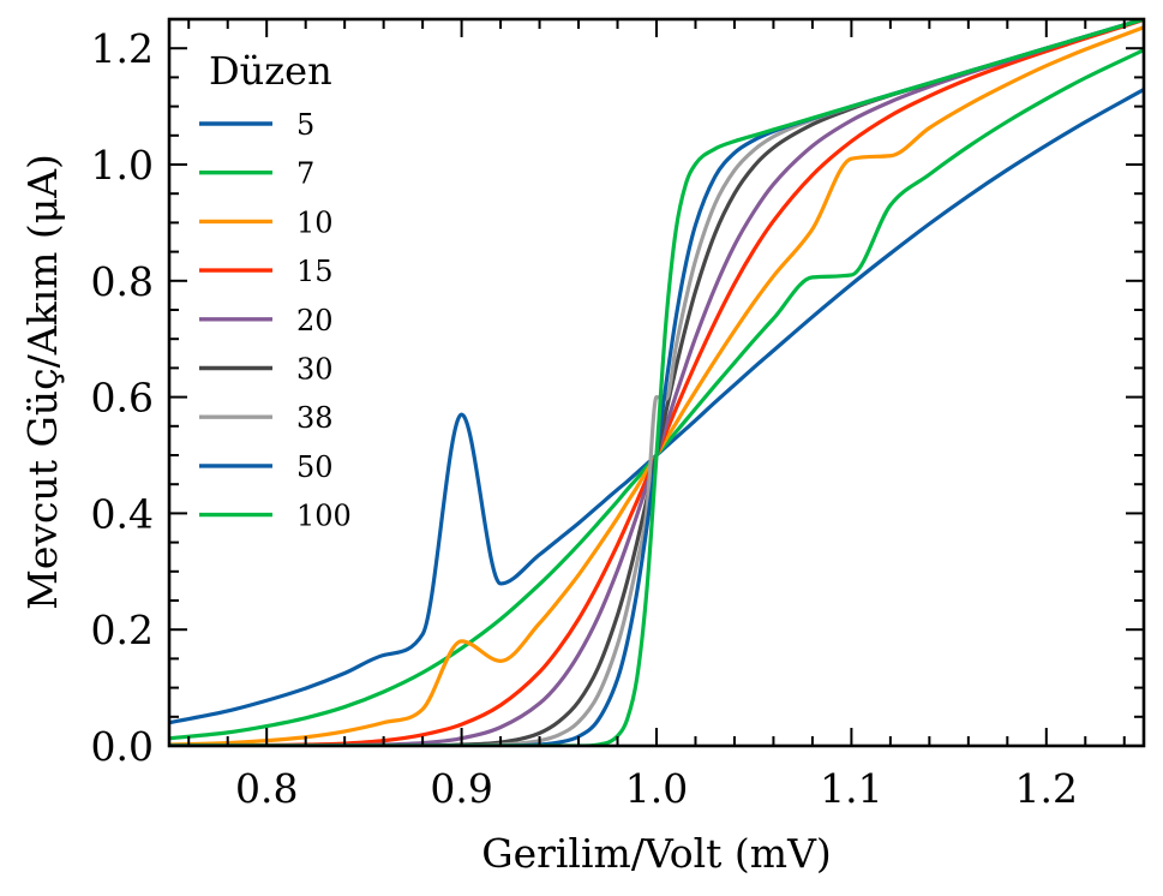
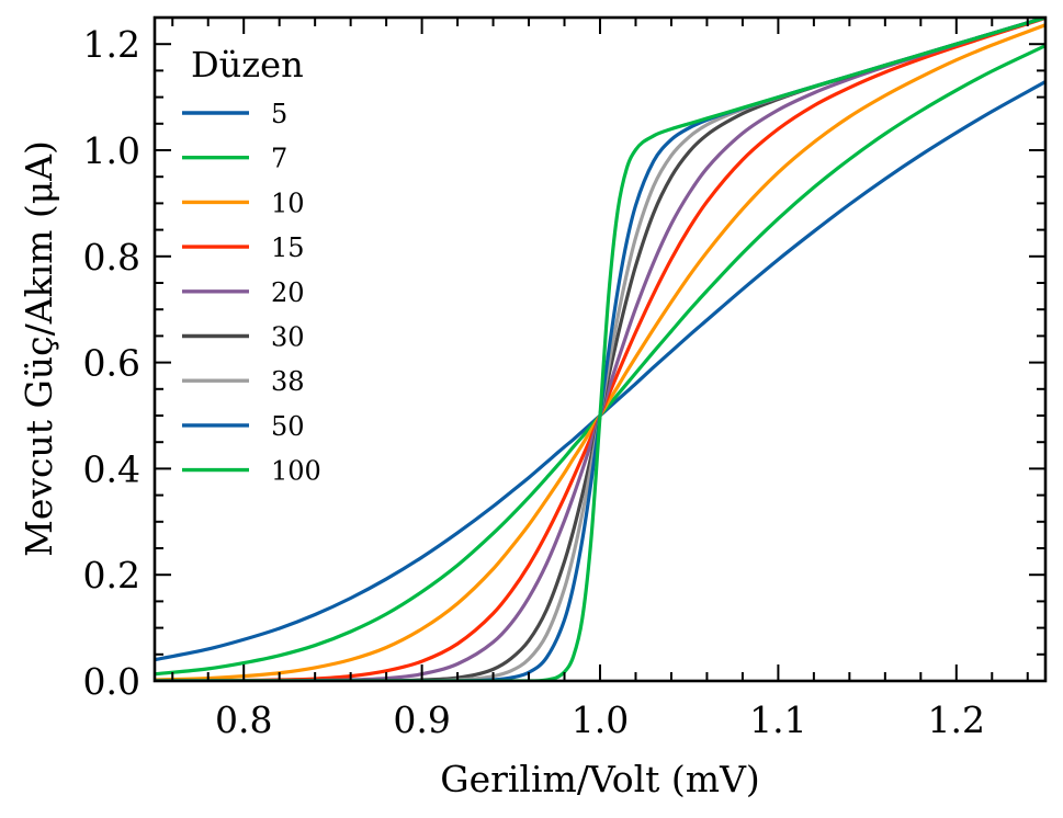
5/0.9: 0.57 -> 0.23
10/0.9: 0.18 -> 0.10
38/1.0: 0.60 -> 0.50
7/1.1: 0.81 -> 0.87
10/1.1: 1.01 -> 0.96
